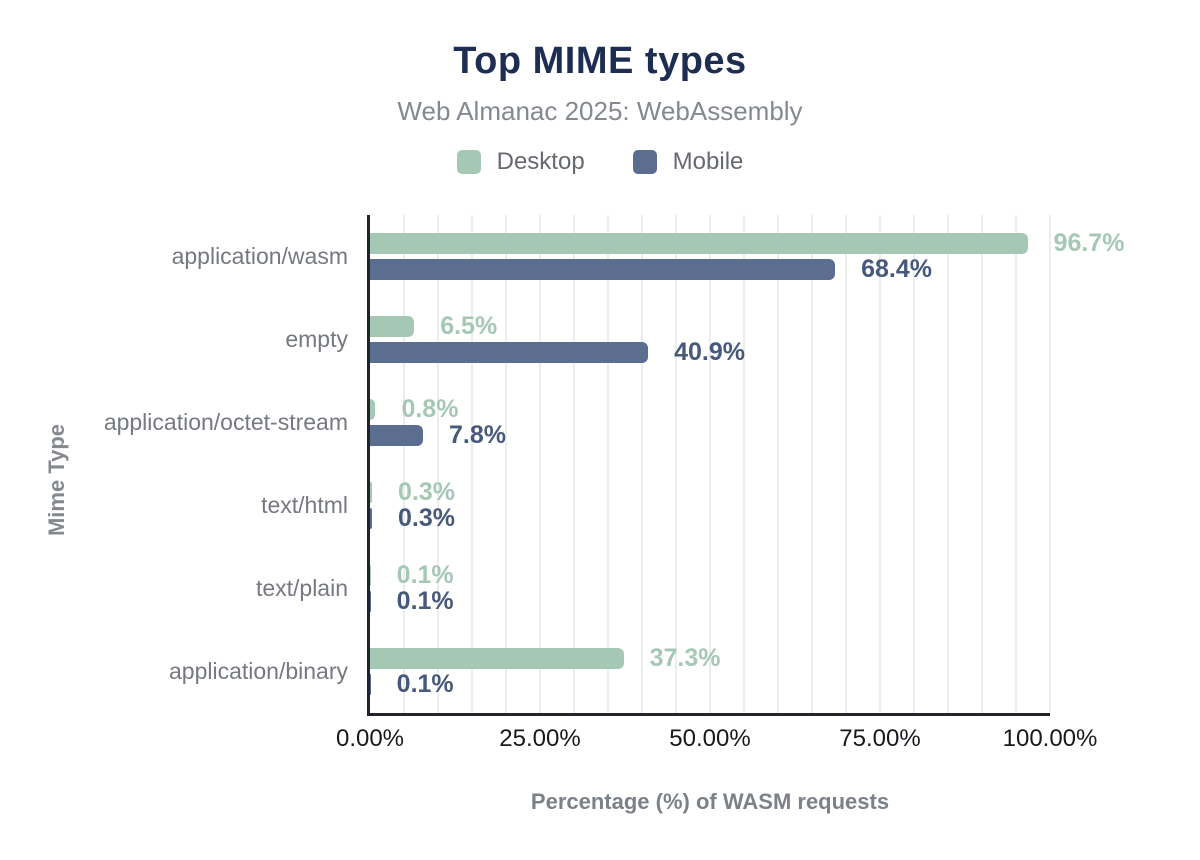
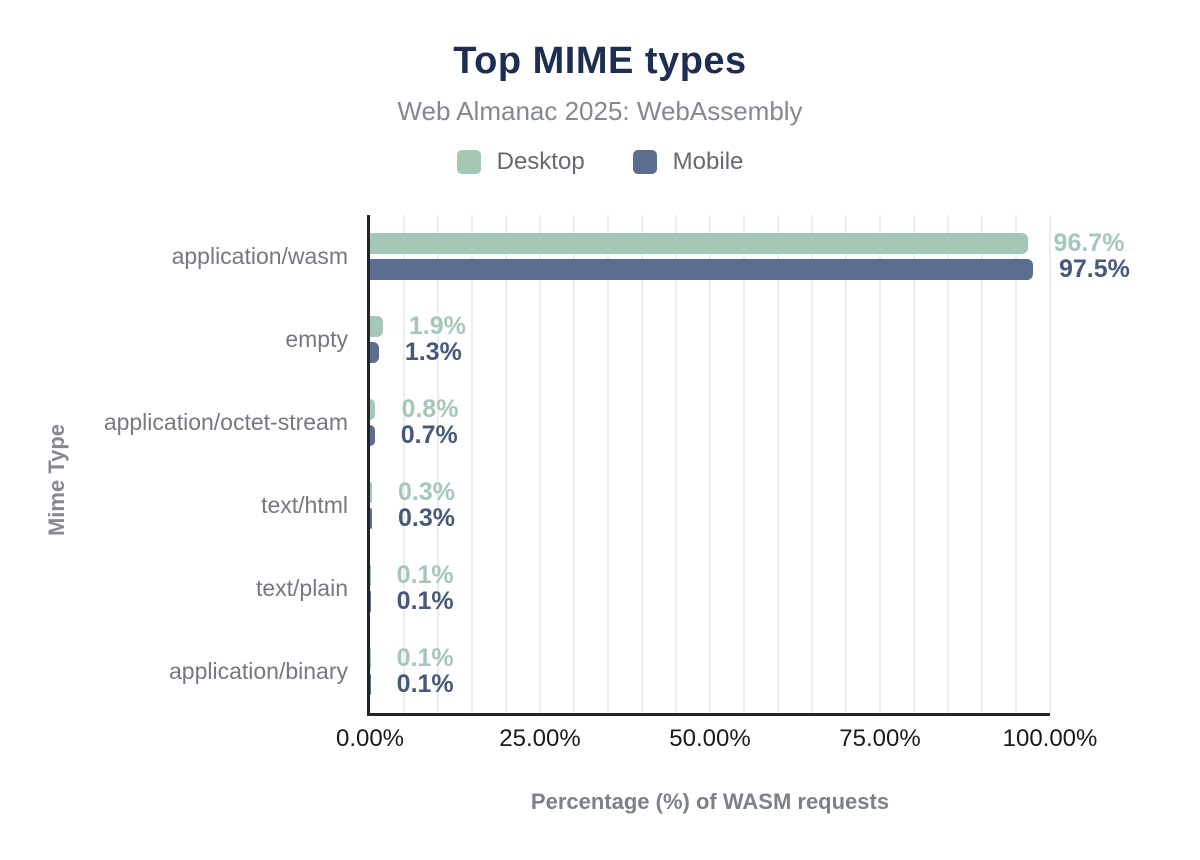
Mobile/application/wasm: 68.4% -> 97.5%
Desktop/empty: 6.5% -> 1.9%
Mobile/empty: 40.9% -> 1.3%
Mobile/application/octet-stream: 7.8% -> 0.7%
Desktop/application/binary: 37.3% -> 0.1%
